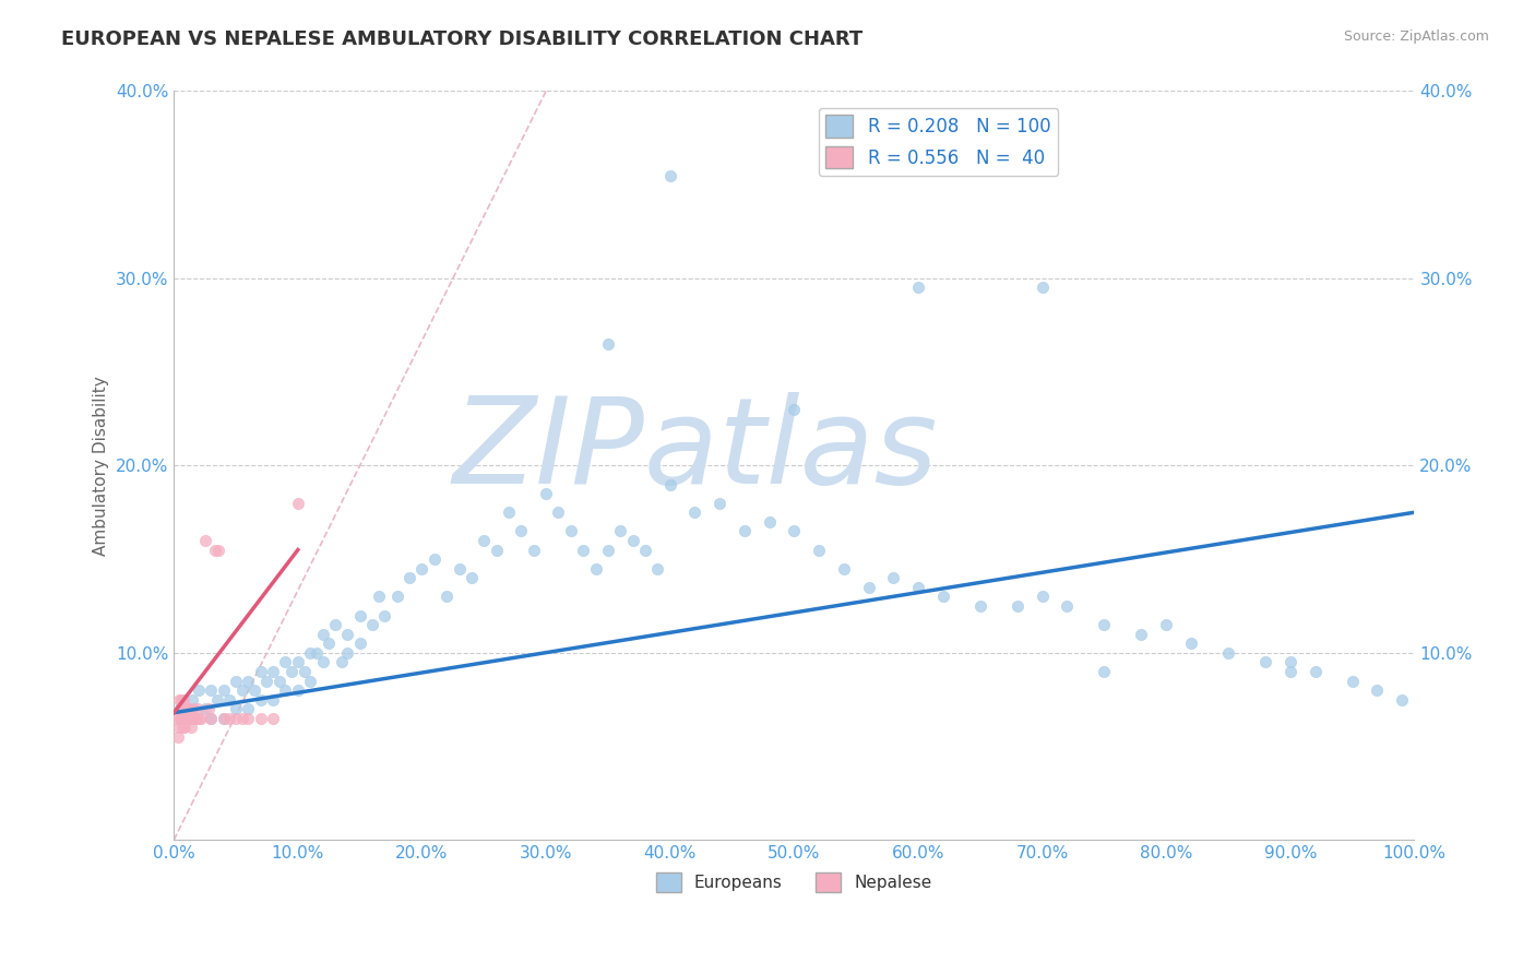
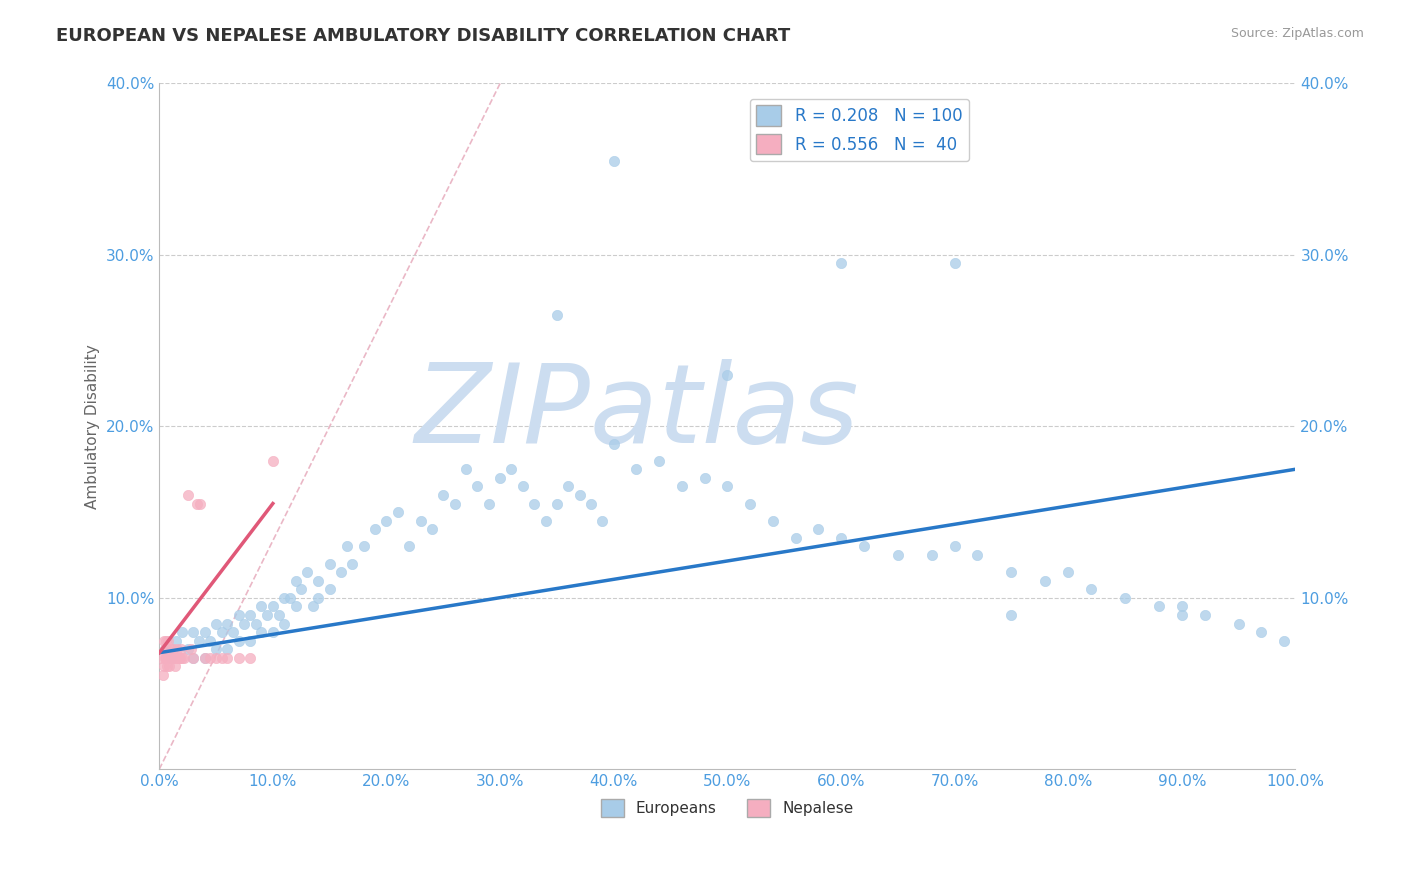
Europeans/30.0%: 18.5% -> 17.0%
